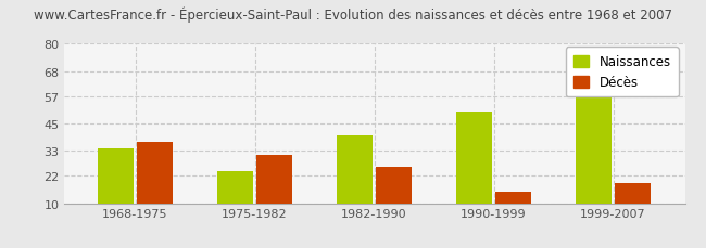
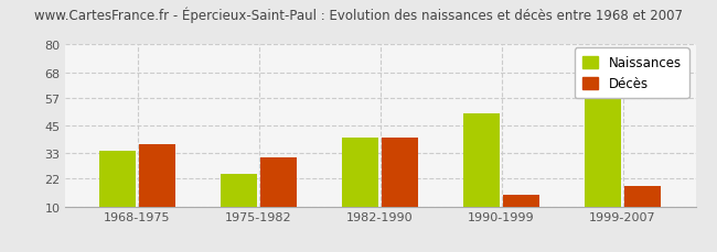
Décès/1982-1990: 26 -> 40
